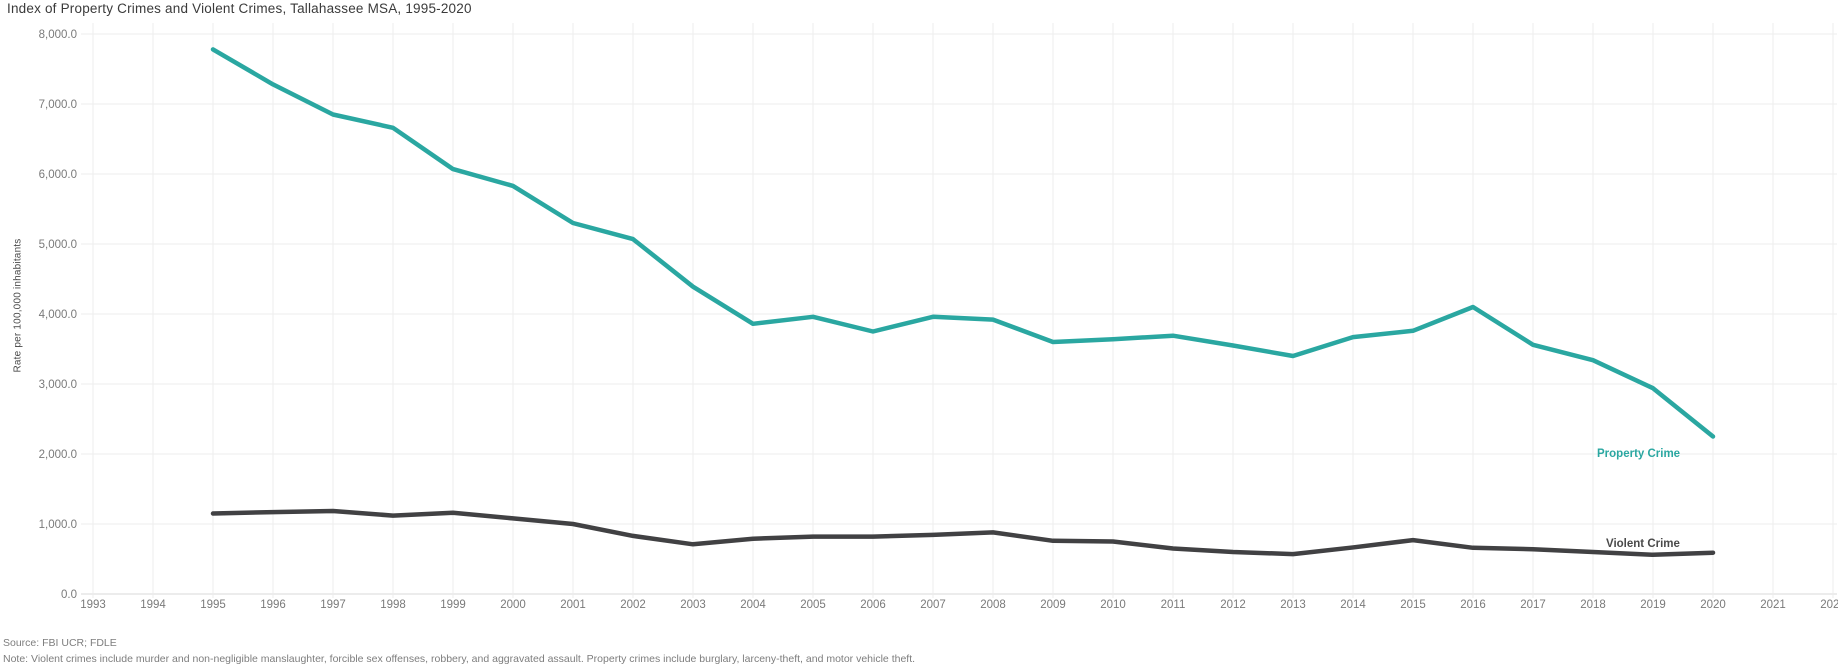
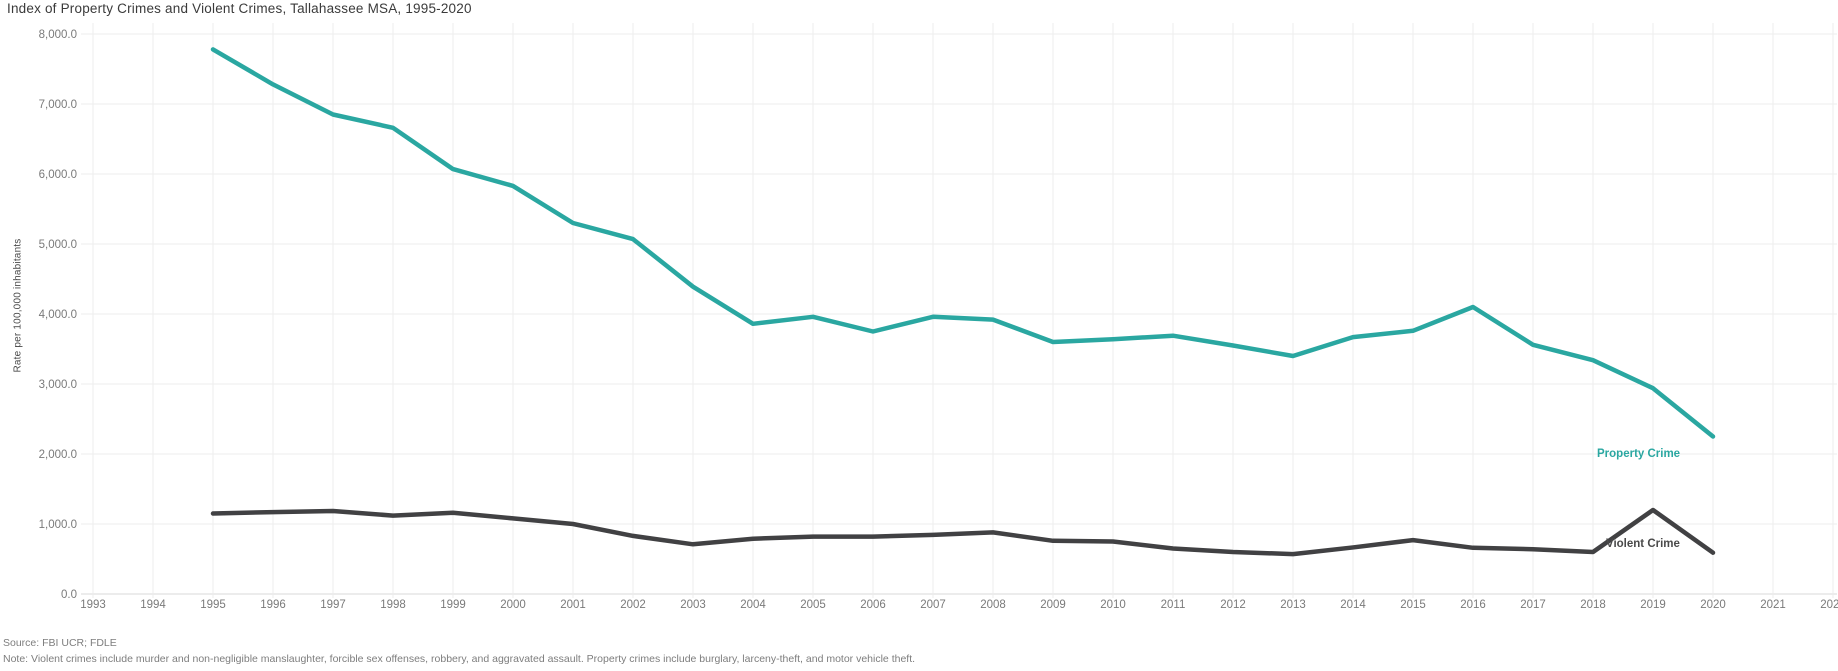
Violent Crime/2019: 600 -> 1200
